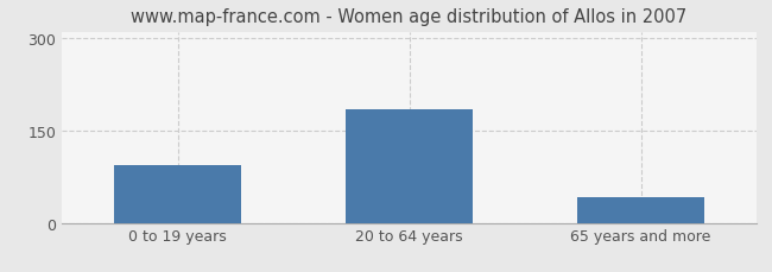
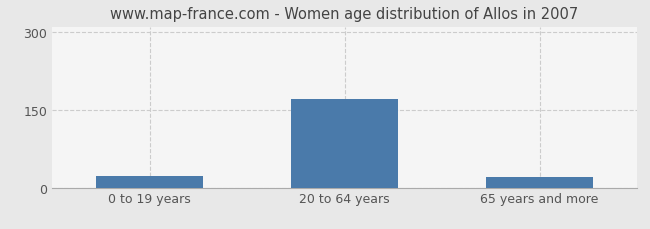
0 to 19 years: 94 -> 23
20 to 64 years: 184 -> 170
65 years and more: 42 -> 20
